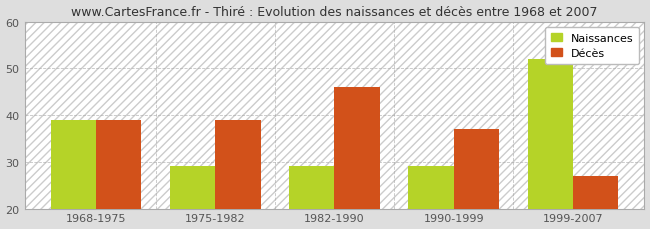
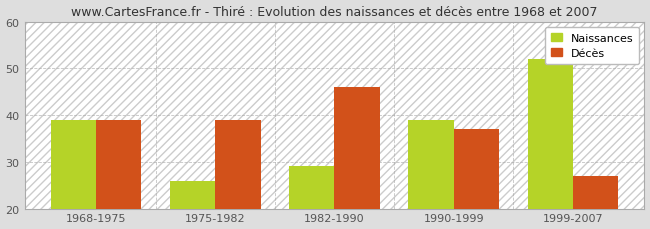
Naissances/1975-1982: 29 -> 26
Naissances/1990-1999: 29 -> 39
